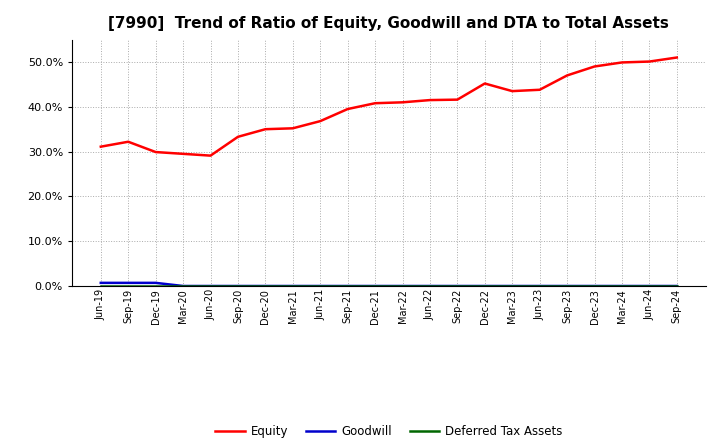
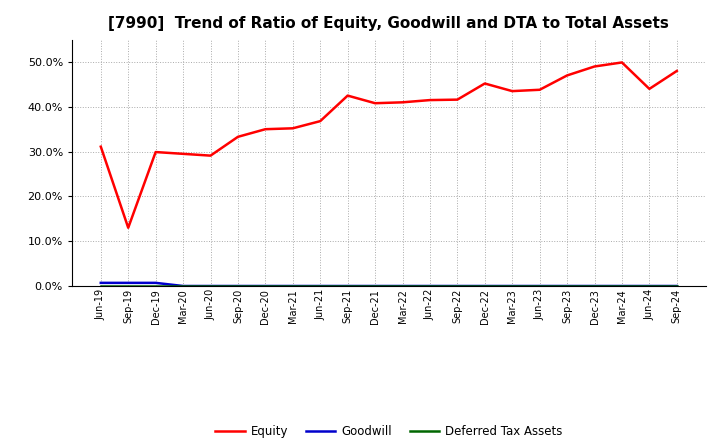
Equity/Sep-19: 32.2% -> 13.0%
Equity/Sep-21: 39.5% -> 42.5%
Equity/Jun-24: 50.1% -> 44.0%
Equity/Sep-24: 51.0% -> 48.0%
